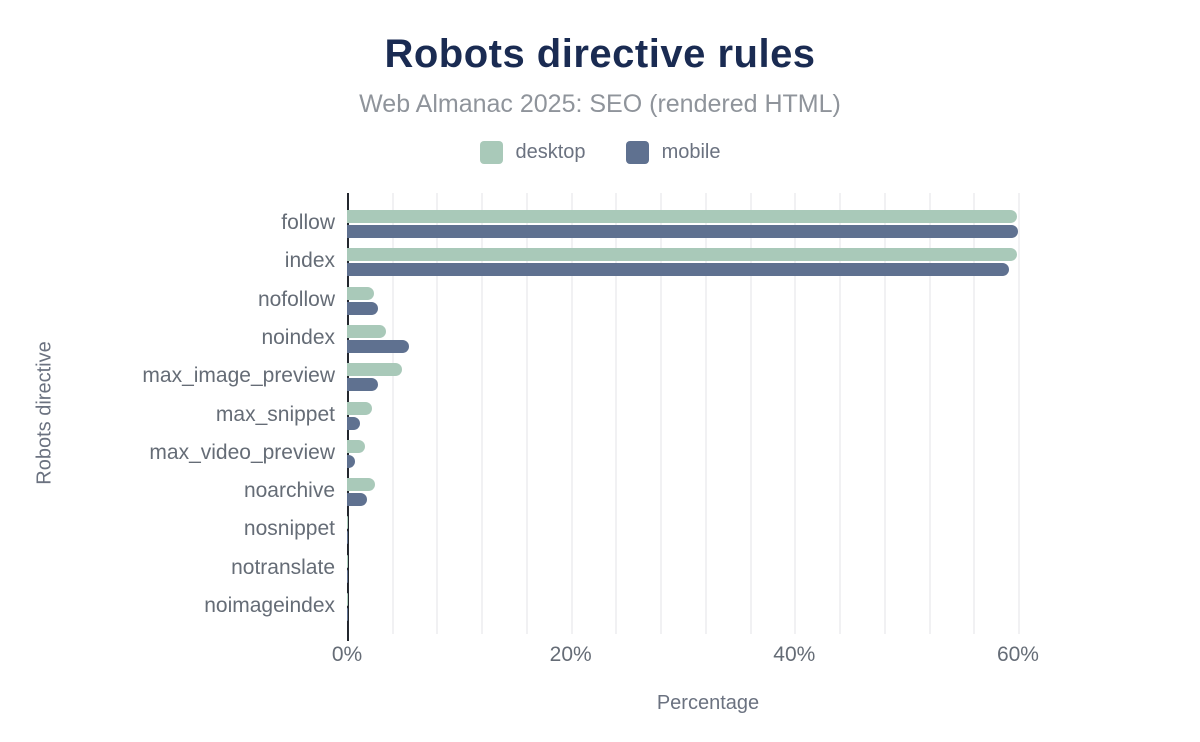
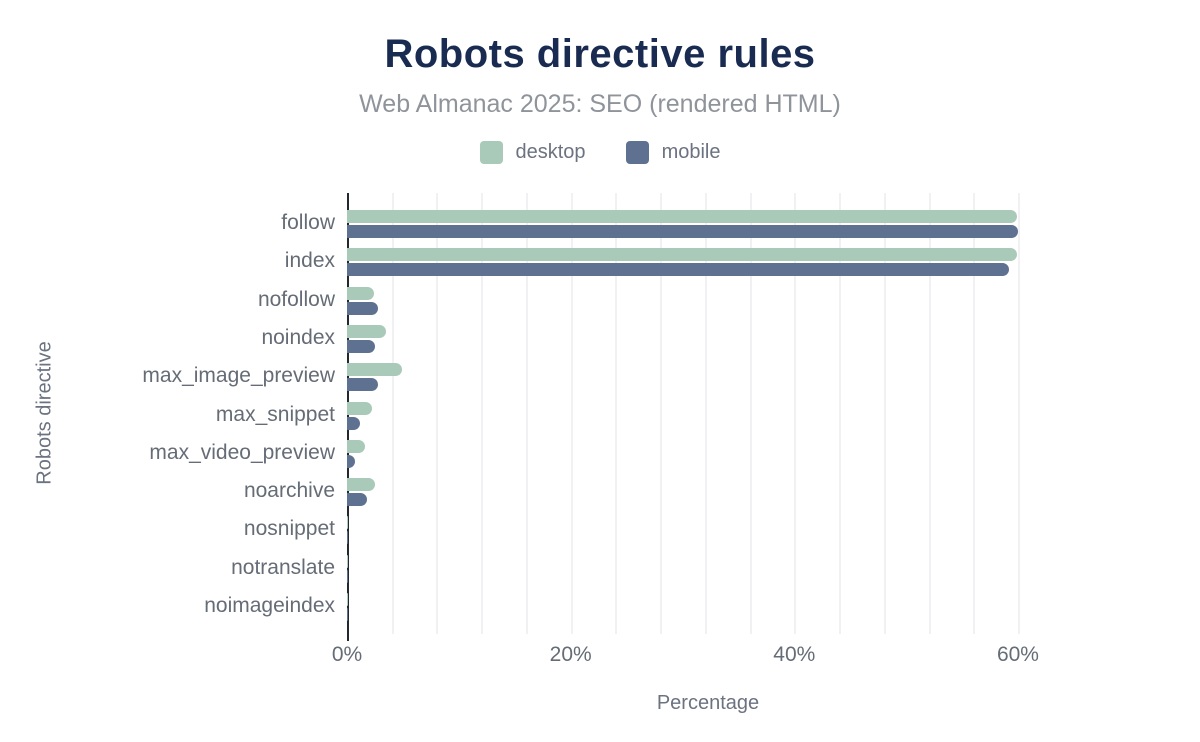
mobile/noindex: 5.5% -> 2.5%
